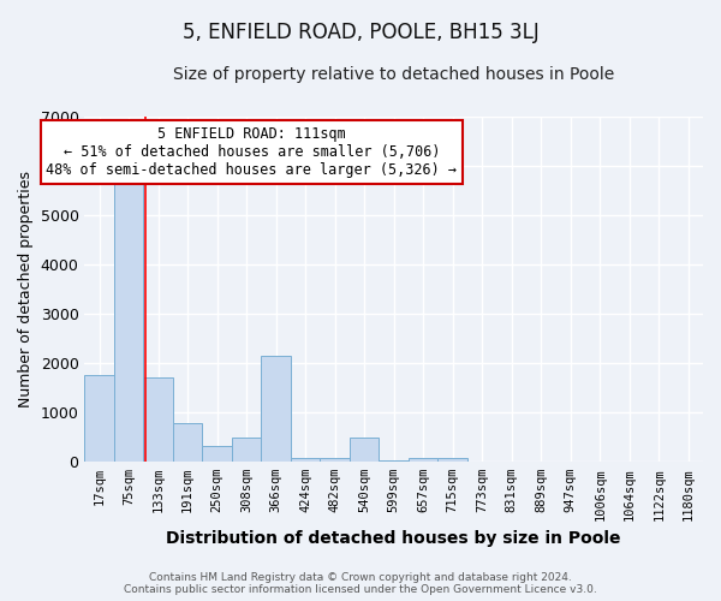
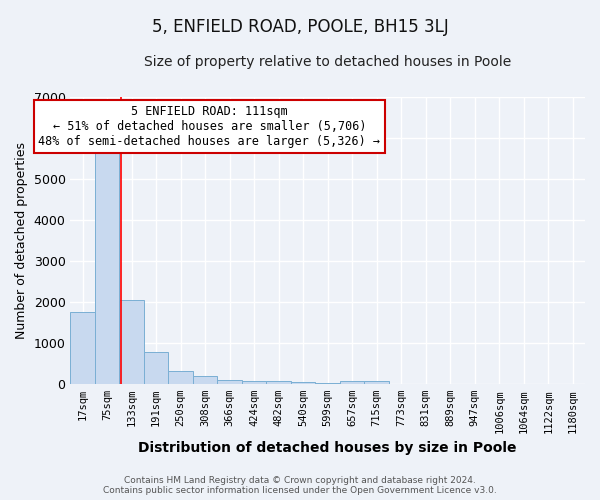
133sqm: 1700 -> 2050
308sqm: 500 -> 190
366sqm: 2150 -> 100
540sqm: 500 -> 50
